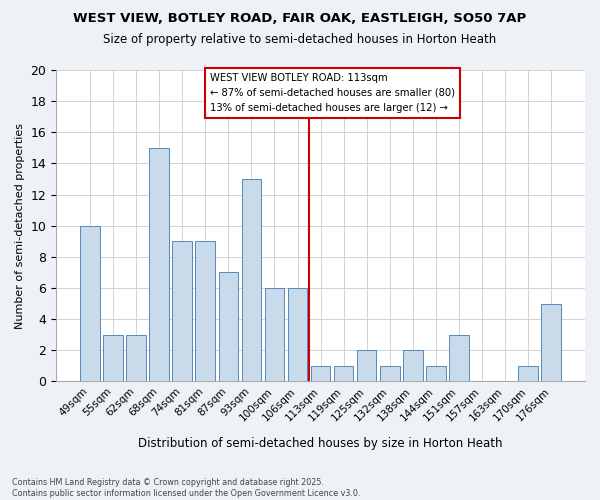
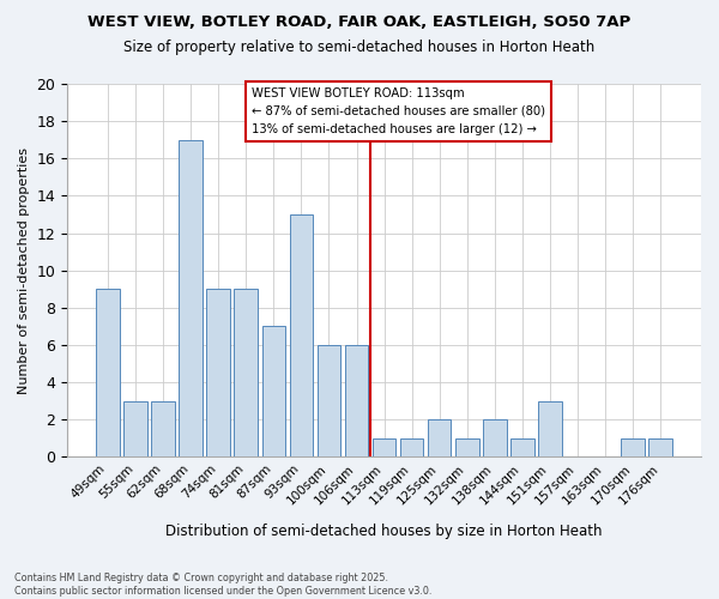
49sqm: 10 -> 9
68sqm: 15 -> 17
176sqm: 5 -> 1
